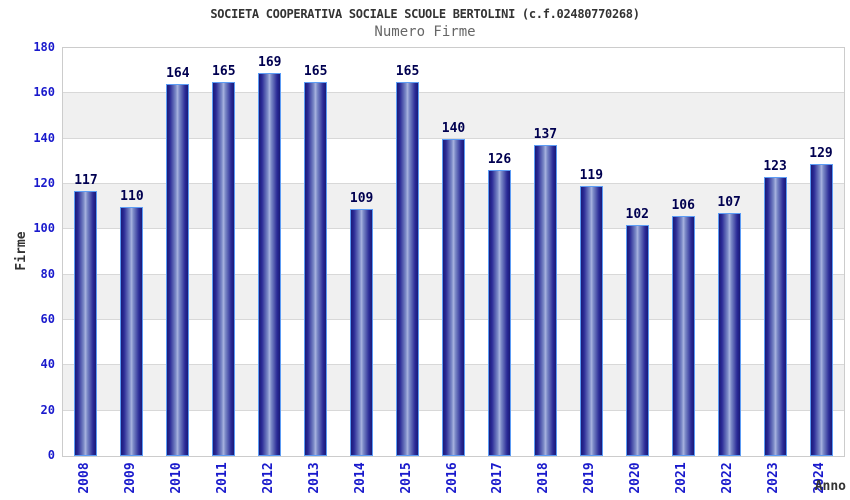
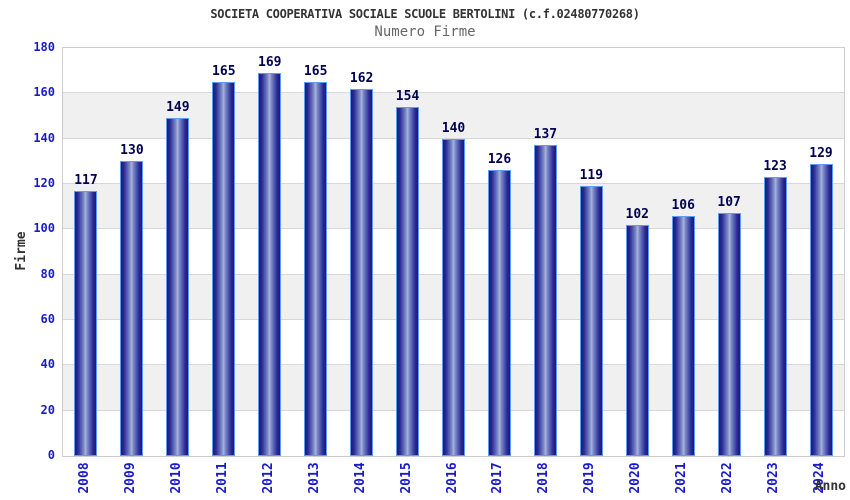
2009: 110 -> 130
2010: 164 -> 149
2014: 109 -> 162
2015: 165 -> 154
